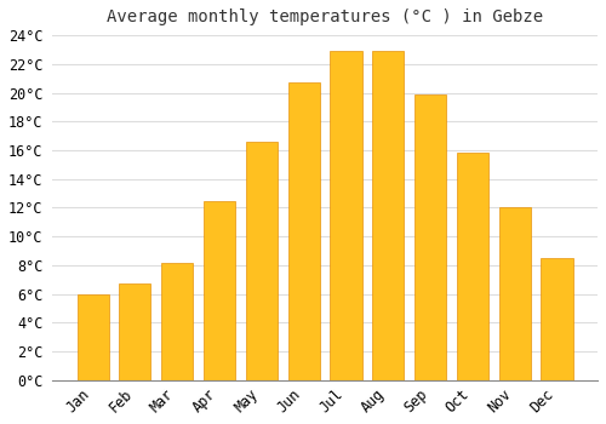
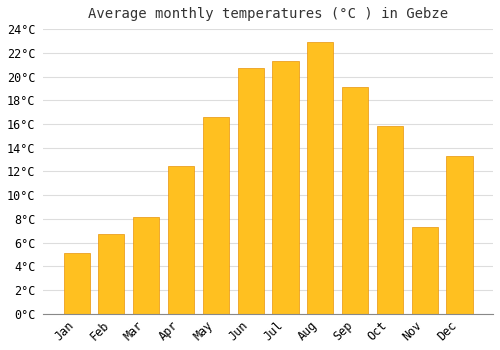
Jan: 6.0°C -> 5.1°C
Jul: 22.9°C -> 21.3°C
Sep: 19.9°C -> 19.1°C
Nov: 12.0°C -> 7.3°C
Dec: 8.5°C -> 13.3°C
